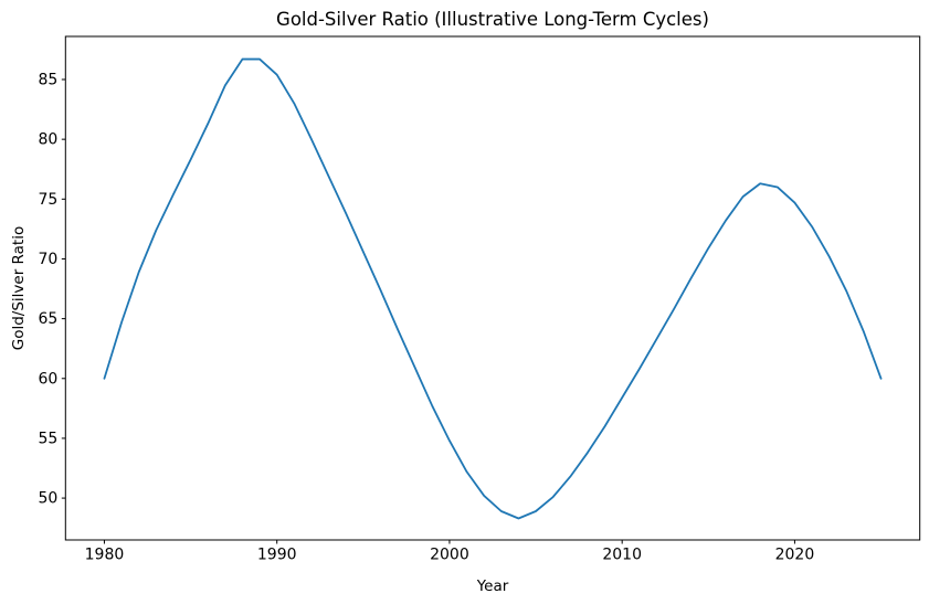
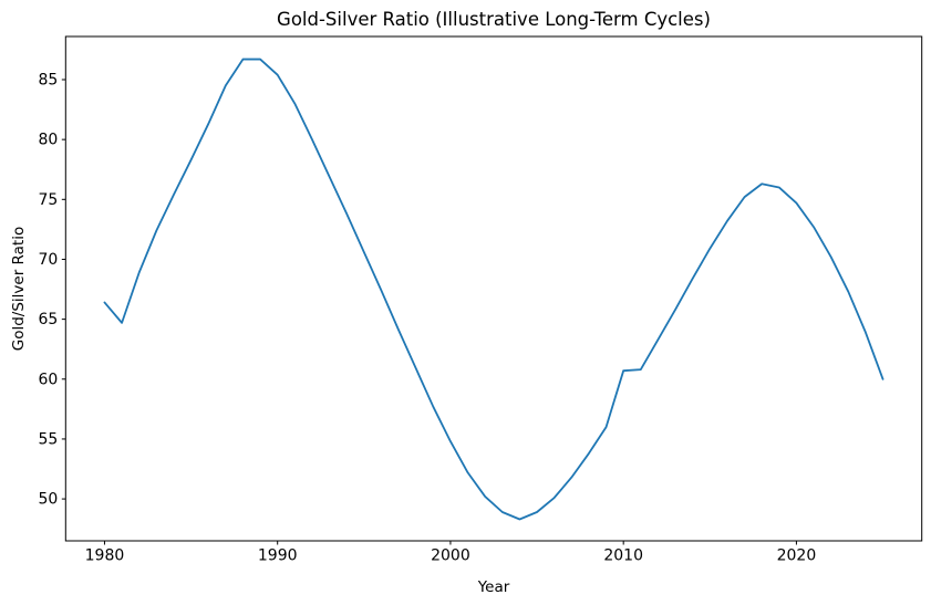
1980: 60.0 -> 66.4
2010: 58.4 -> 60.7
